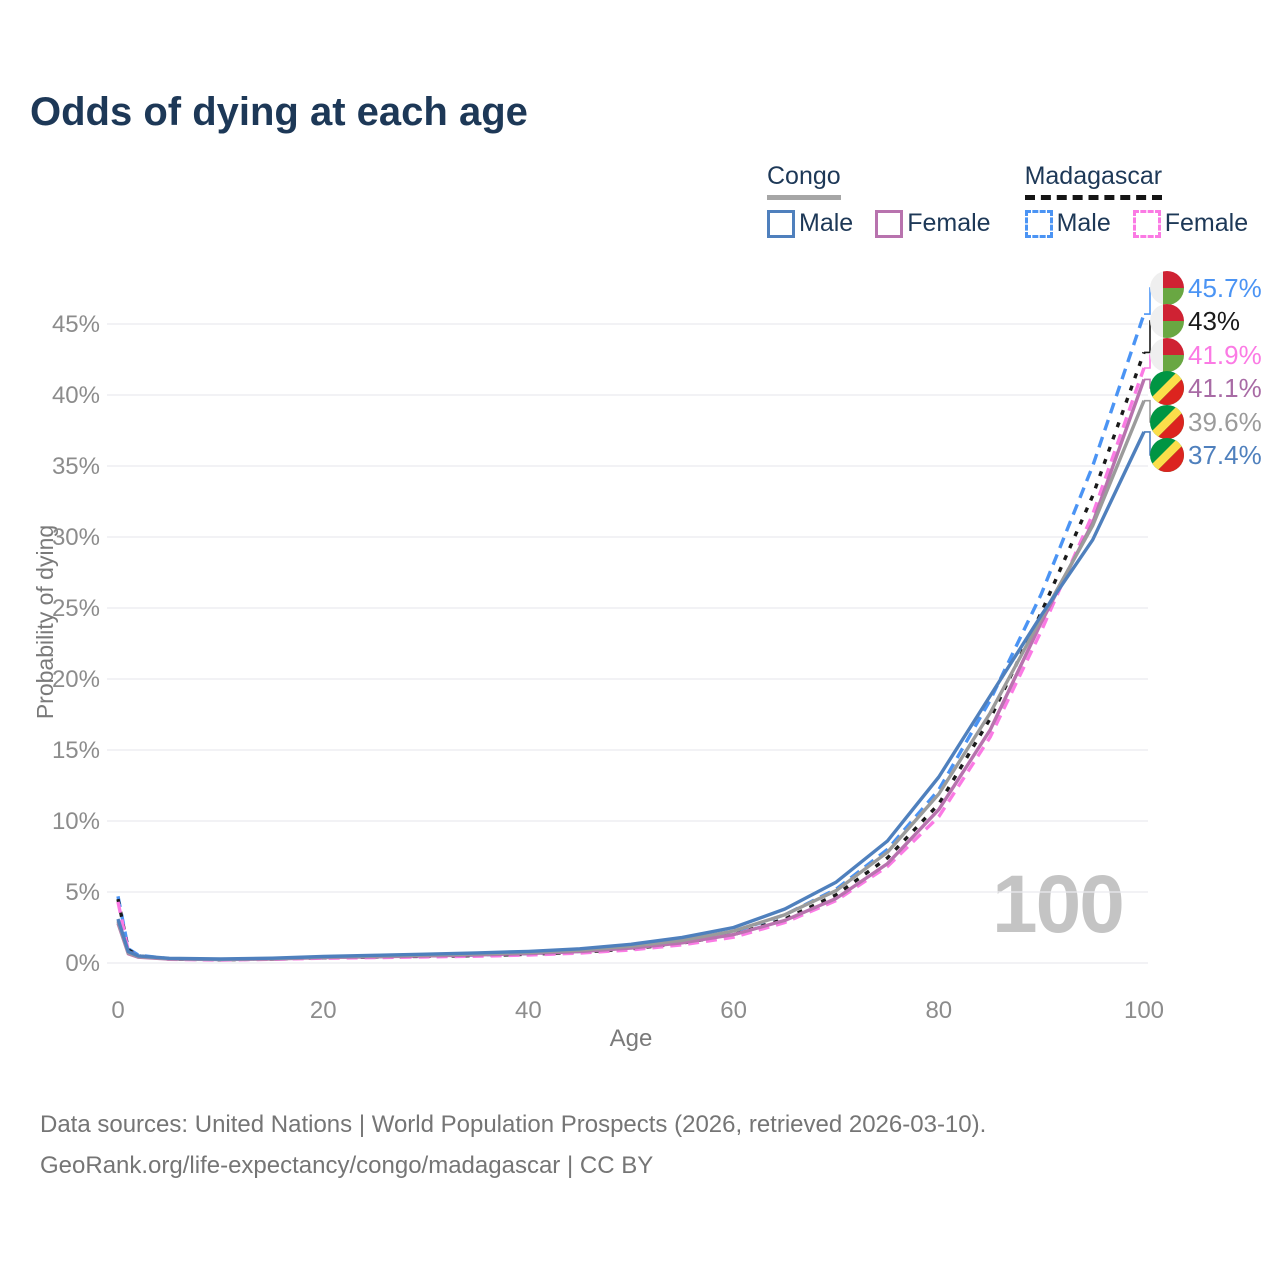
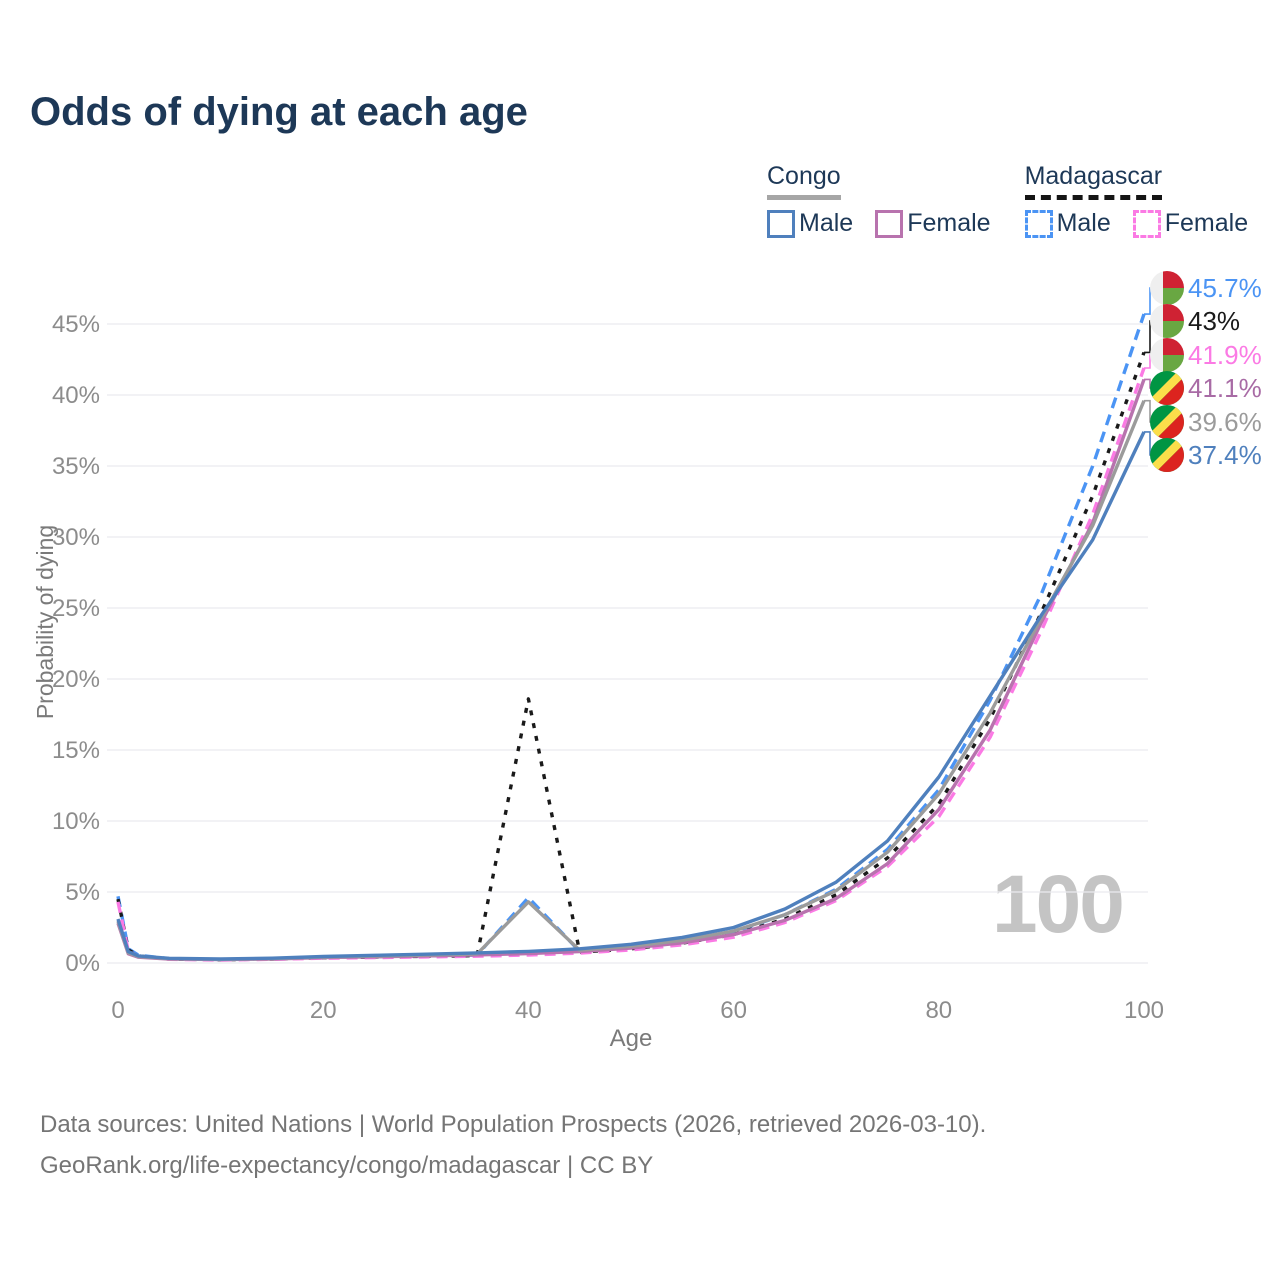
Madagascar Male/40: 0.7% -> 4.6%
Madagascar/40: 0.6% -> 18.6%
Congo/40: 0.7% -> 4.3%
